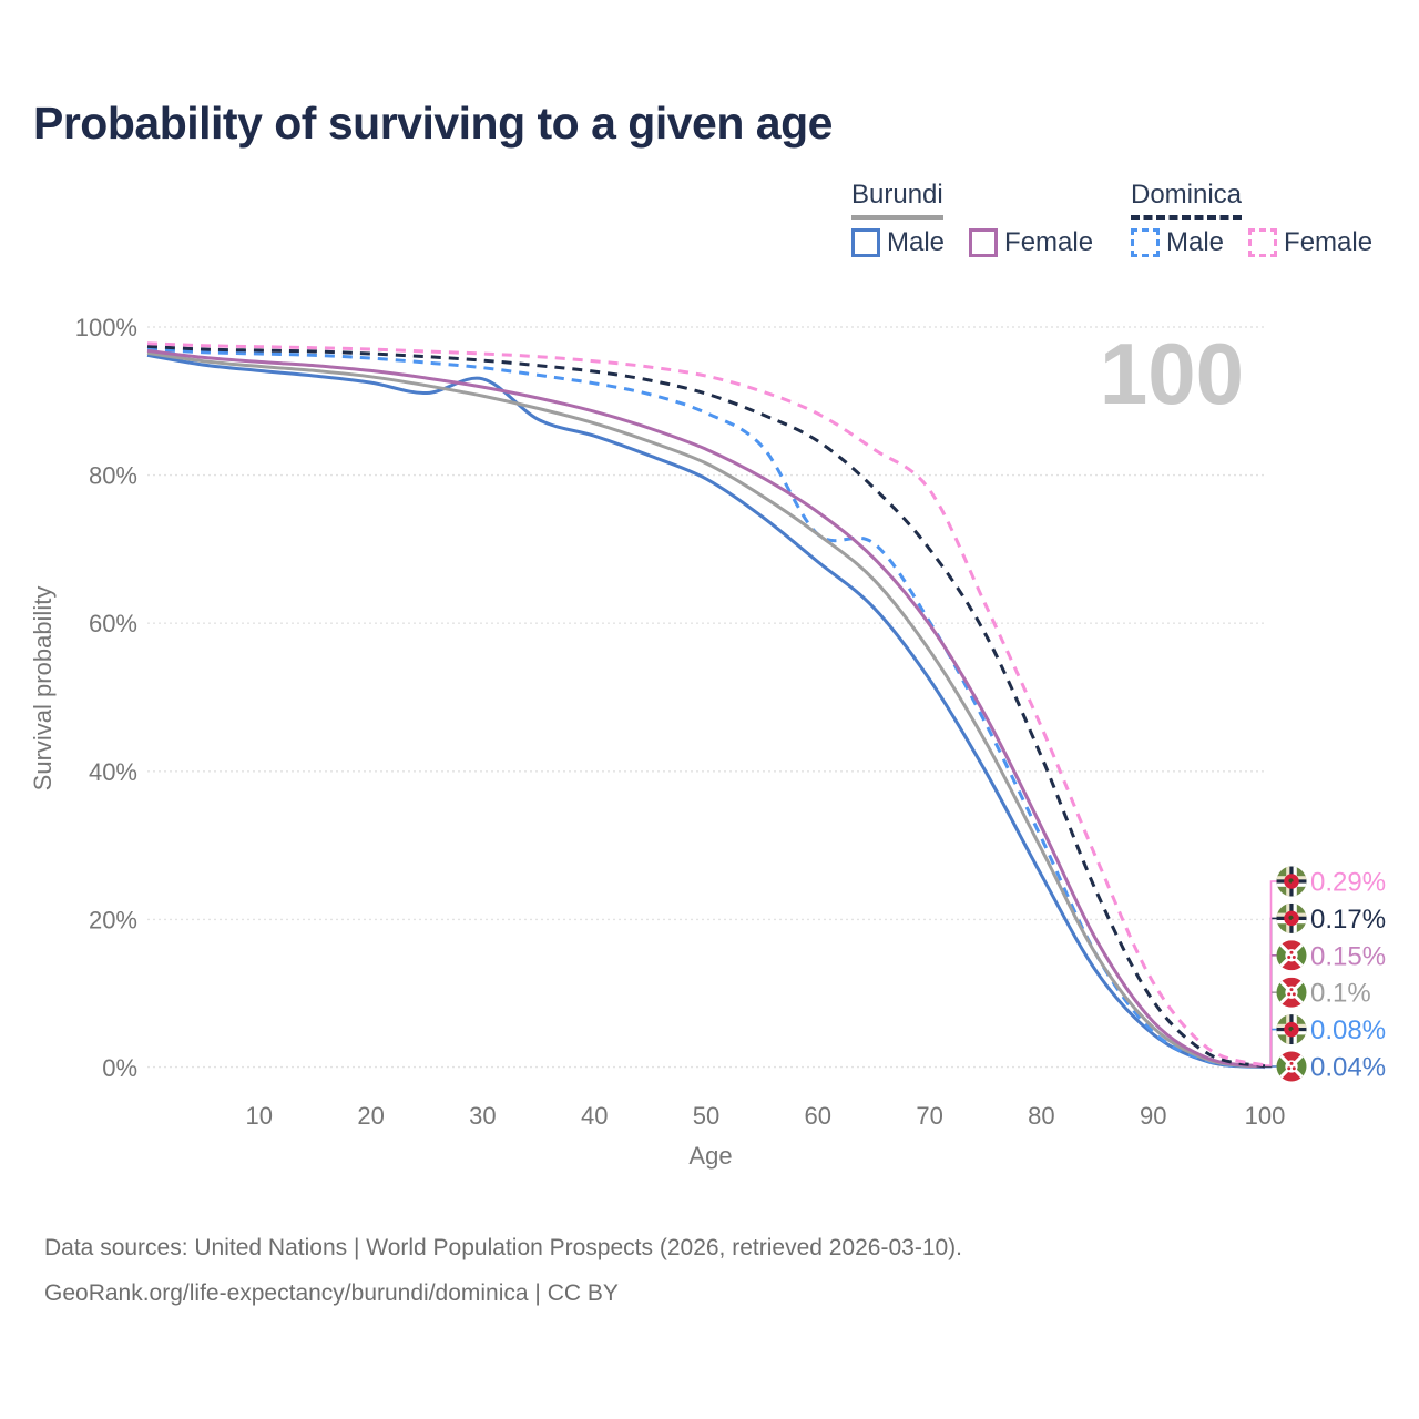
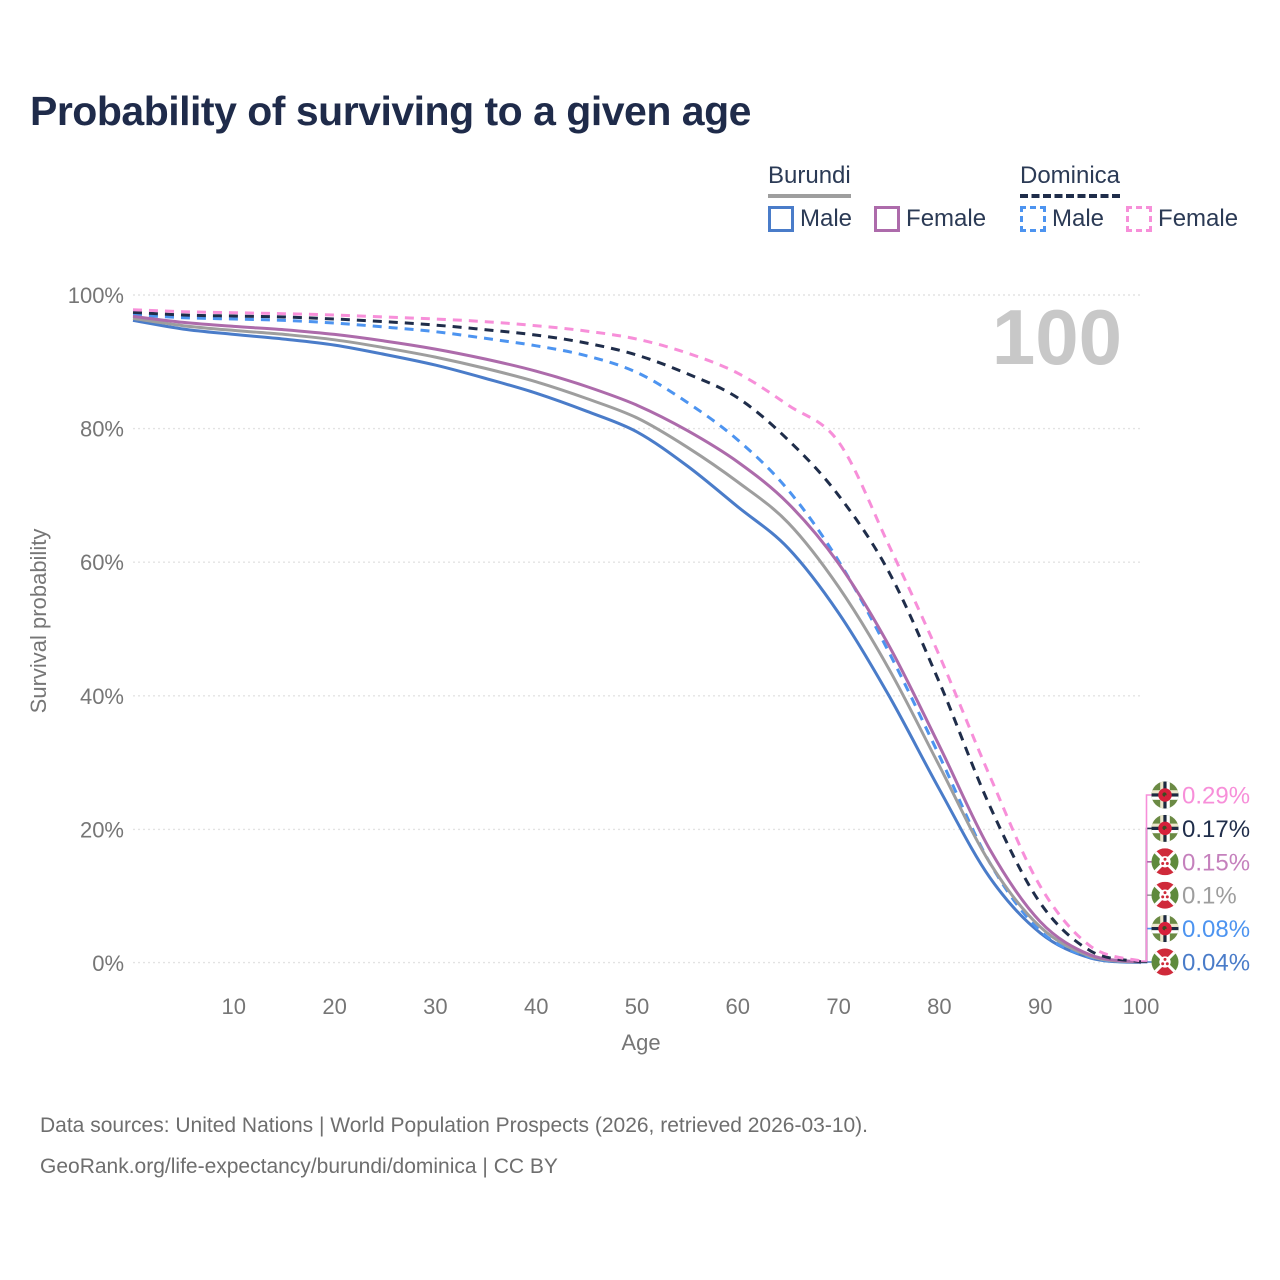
Burundi Male/30: 93% -> 90%
Dominica Male/60: 72% -> 78%
